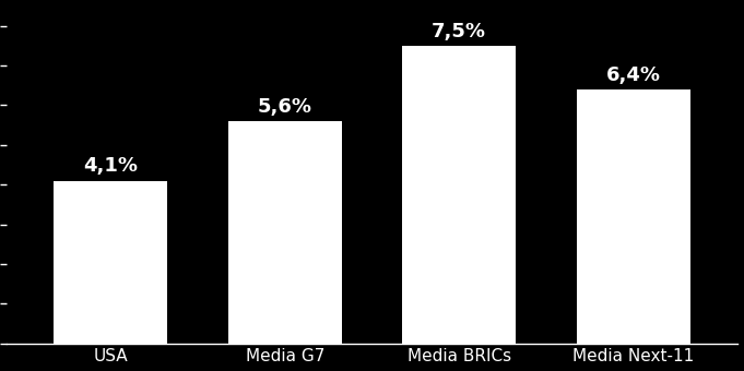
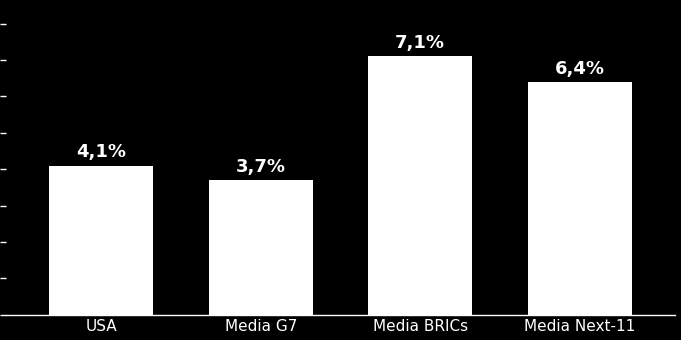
Media G7: 5,6% -> 3,7%
Media BRICs: 7,5% -> 7,1%
